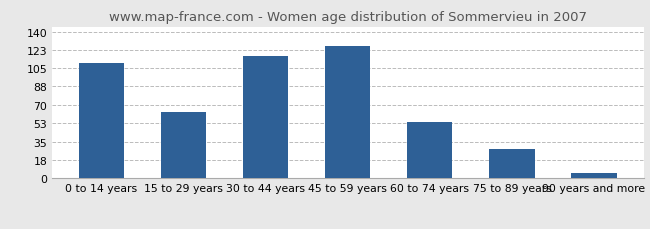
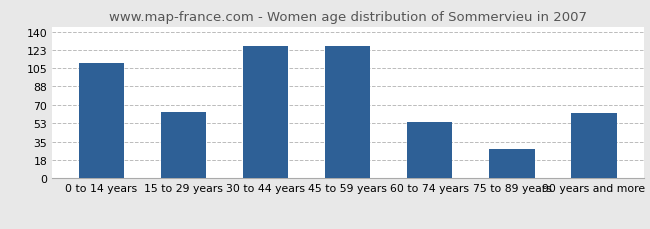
30 to 44 years: 117 -> 126
90 years and more: 5 -> 62
